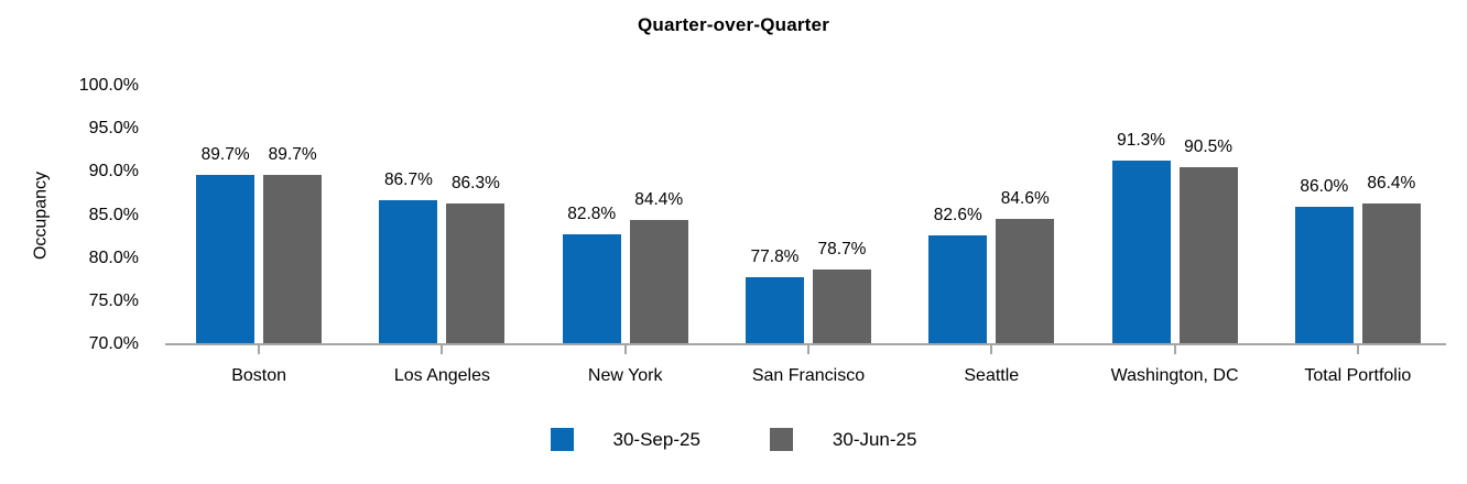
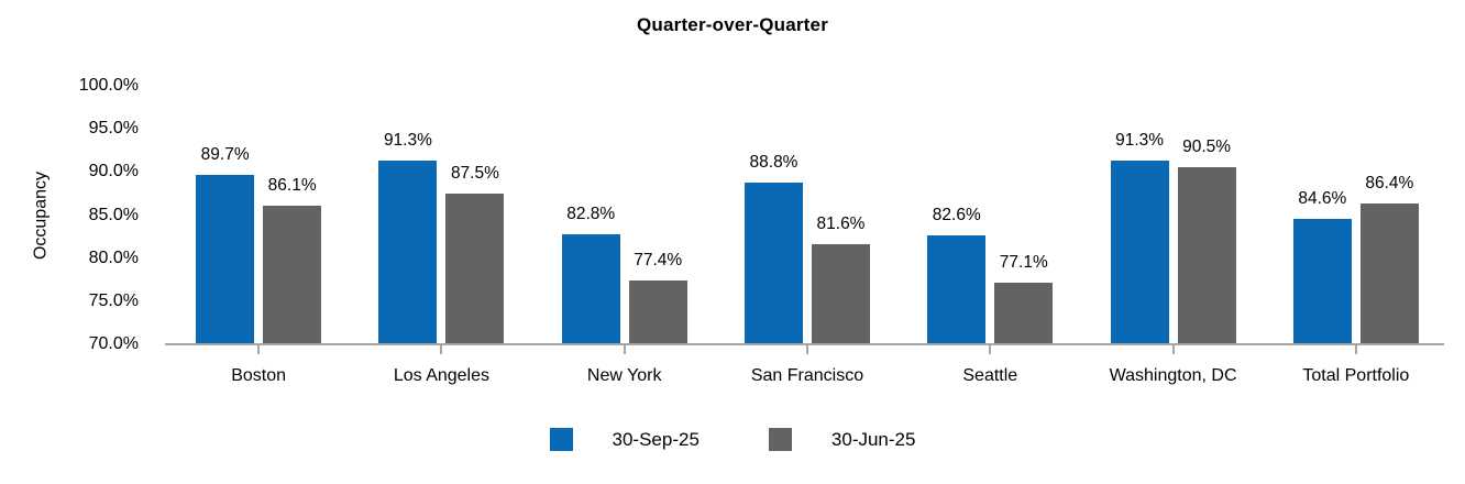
30-Jun-25/Boston: 89.7% -> 86.1%
30-Sep-25/Los Angeles: 86.7% -> 91.3%
30-Jun-25/Los Angeles: 86.3% -> 87.5%
30-Jun-25/New York: 84.4% -> 77.4%
30-Sep-25/San Francisco: 77.8% -> 88.8%
30-Jun-25/San Francisco: 78.7% -> 81.6%
30-Jun-25/Seattle: 84.6% -> 77.1%
30-Sep-25/Total Portfolio: 86.0% -> 84.6%
